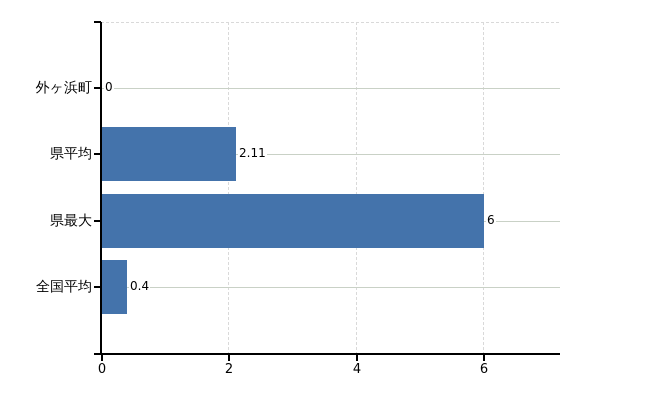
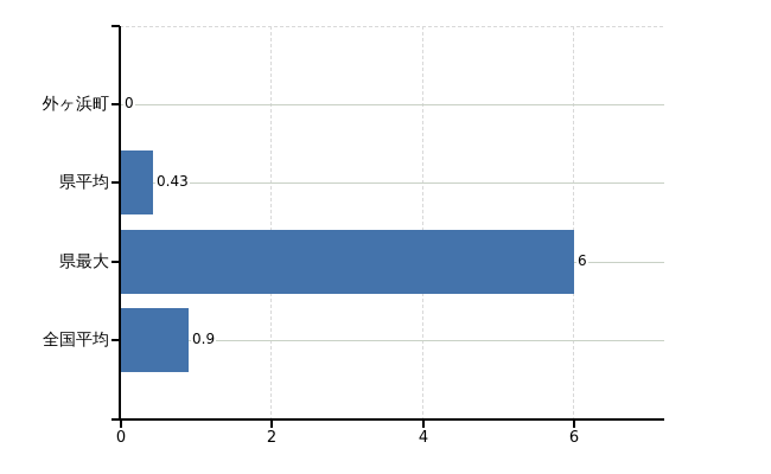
県平均: 2.11 -> 0.43
全国平均: 0.4 -> 0.9
